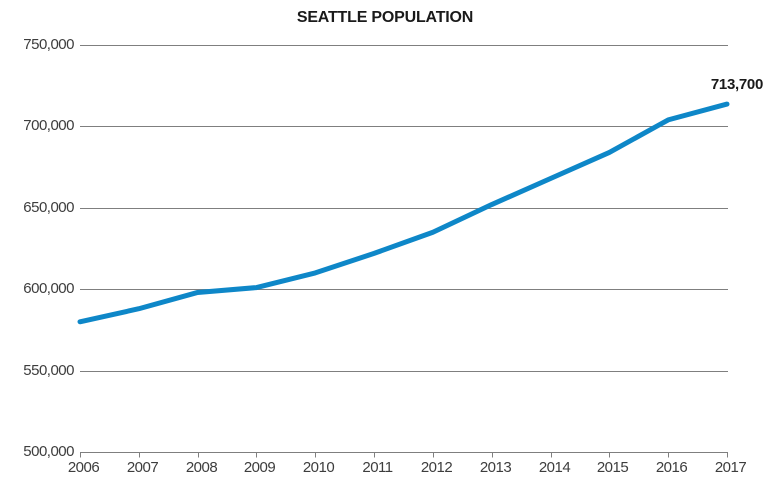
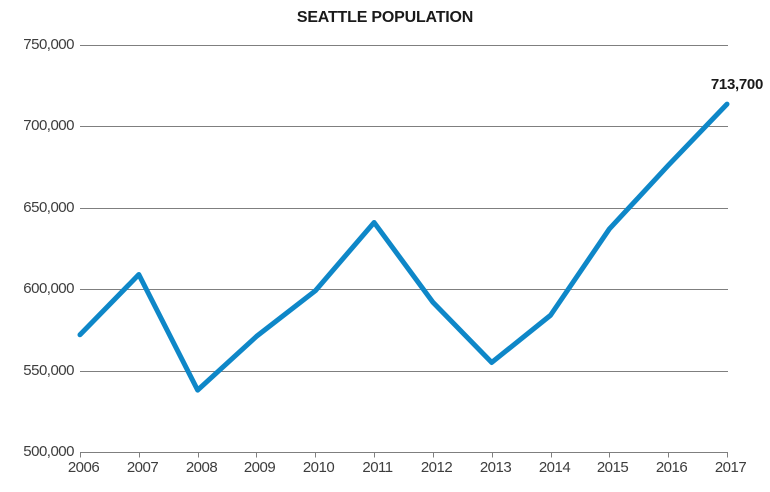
2006: 580000 -> 572000
2007: 588000 -> 609000
2008: 598000 -> 538000
2009: 601000 -> 571000
2010: 610000 -> 599000
2011: 622000 -> 641000
2012: 635000 -> 592000
2013: 652000 -> 555000
2014: 668000 -> 584000
2015: 684000 -> 637000
2016: 704000 -> 676000
